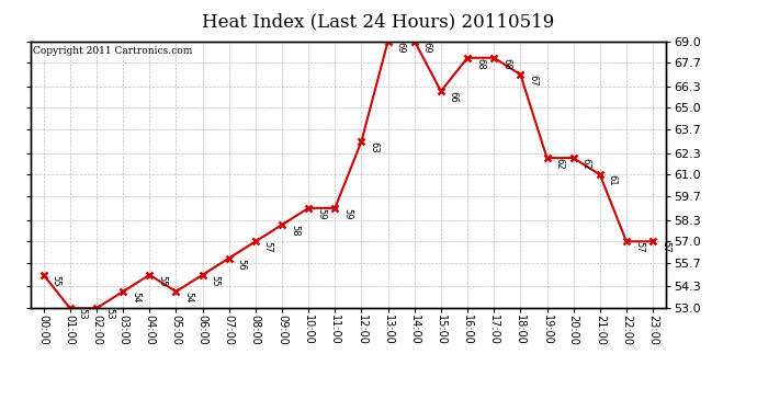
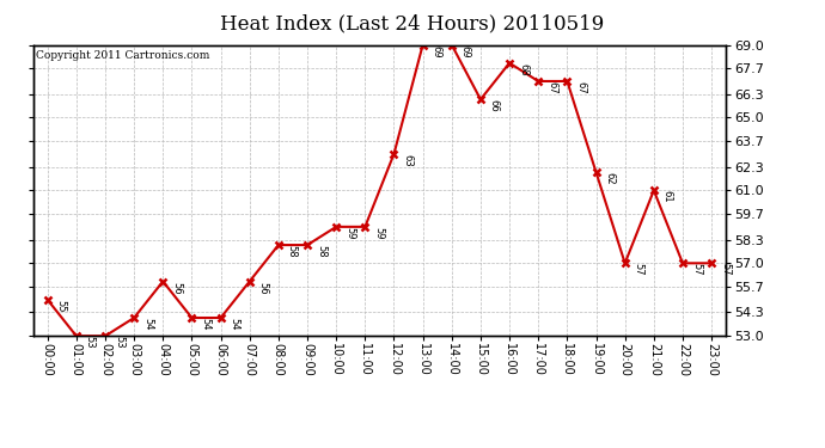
04:00: 55 -> 56
06:00: 55 -> 54
08:00: 57 -> 58
17:00: 68 -> 67
20:00: 62 -> 57
